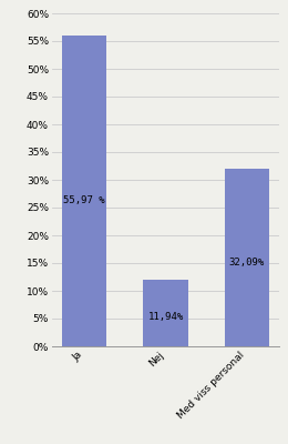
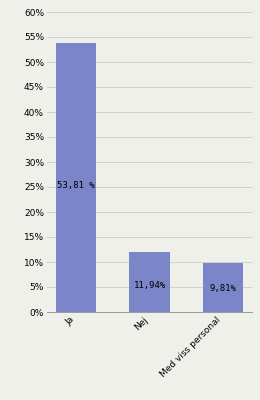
Ja: 55,97 -> 53,81
Med viss personal: 32,09% -> 9,81%
